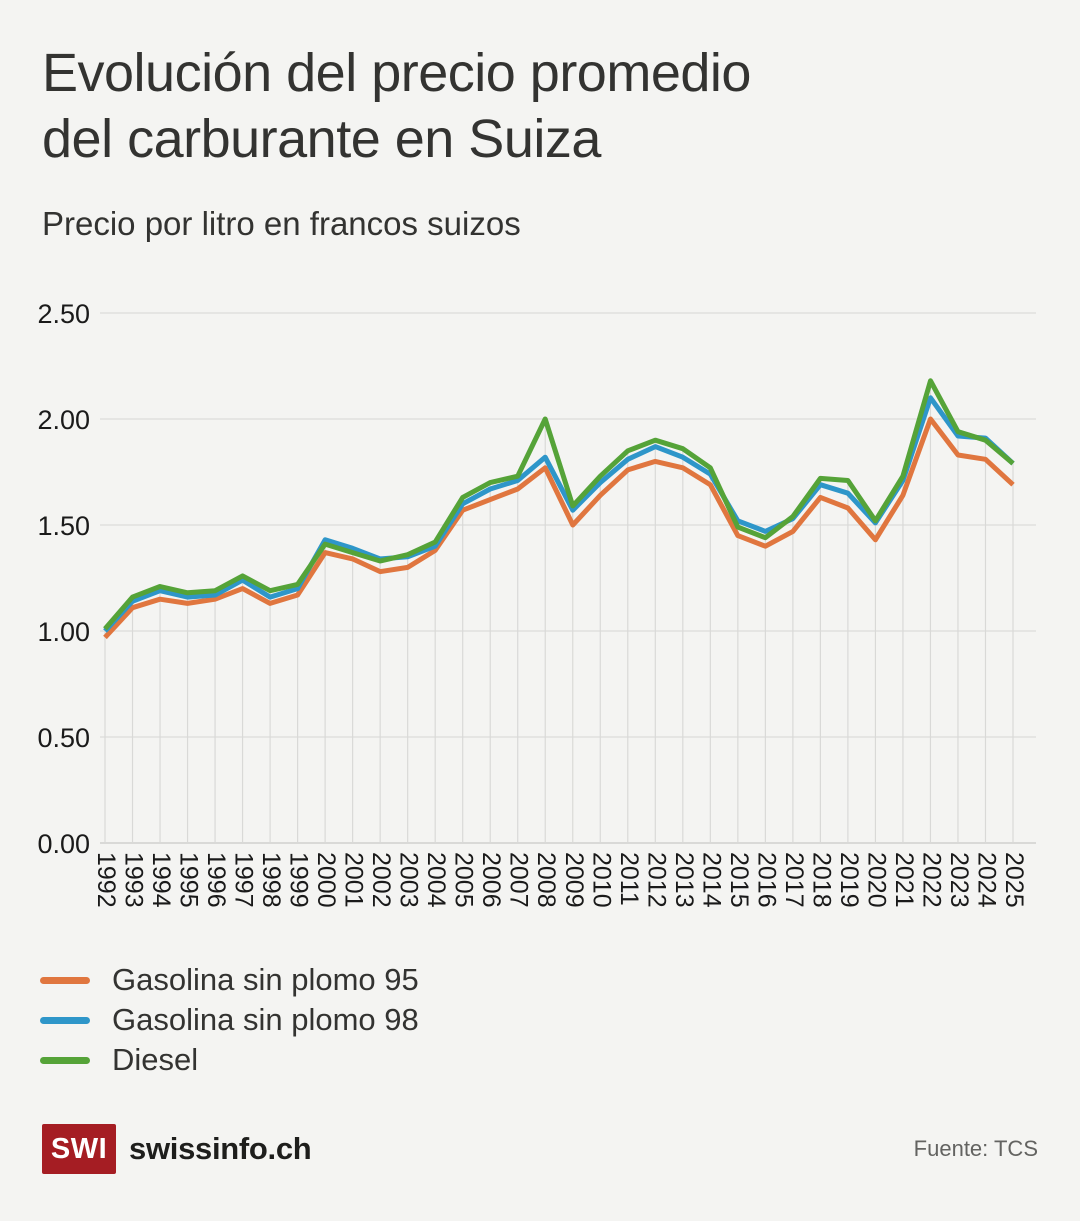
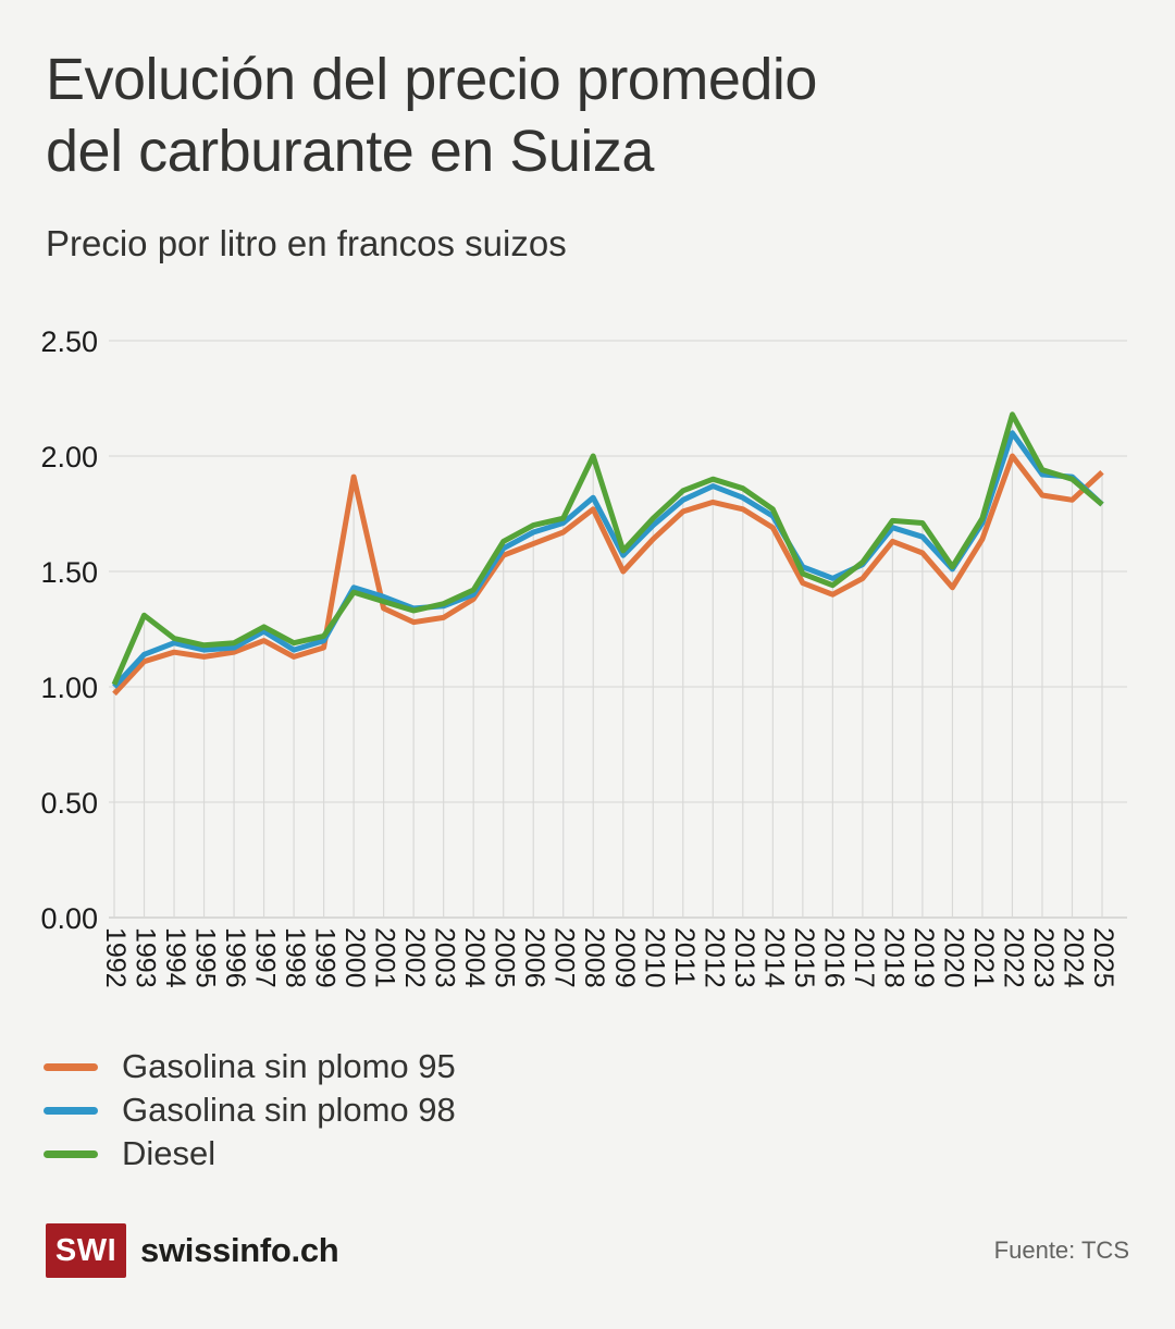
Diesel/1993: 1.16 -> 1.31
Gasolina sin plomo 95/2000: 1.37 -> 1.91
Gasolina sin plomo 95/2025: 1.69 -> 1.93
